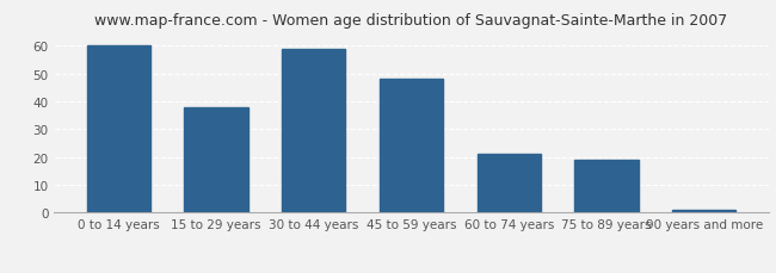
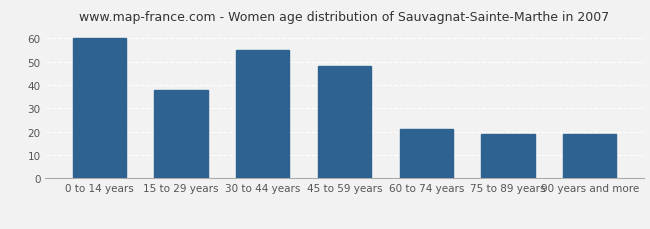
30 to 44 years: 59 -> 55
90 years and more: 1 -> 19
